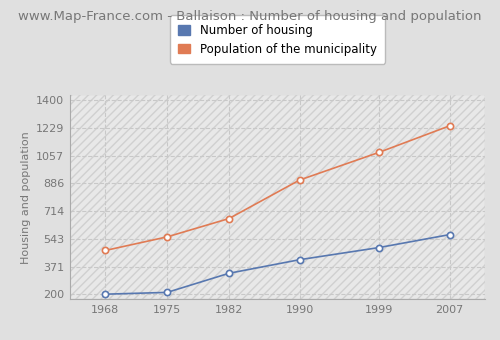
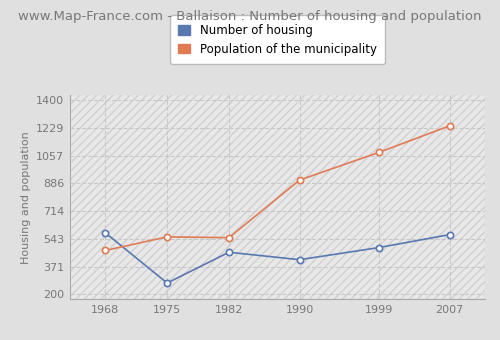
Number of housing/1968: 200 -> 580
Number of housing/1975: 210 -> 270
Number of housing/1982: 330 -> 460
Population of the municipality/1982: 670 -> 550
